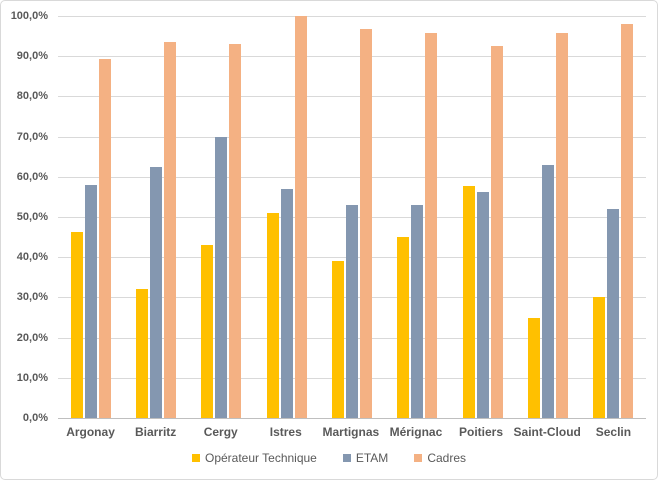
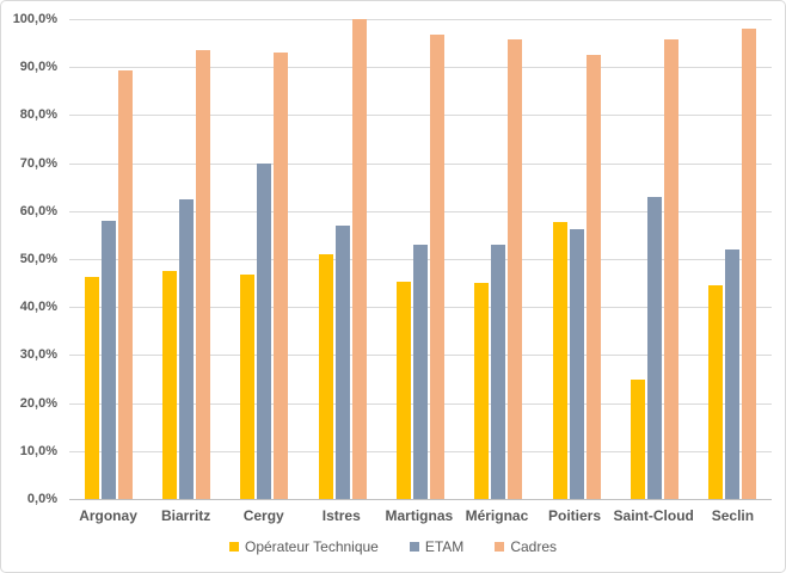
Opérateur Technique/Biarritz: 32% -> 48%
Opérateur Technique/Cergy: 43% -> 47%
Opérateur Technique/Martignas: 39% -> 45%
Opérateur Technique/Seclin: 30% -> 44%
